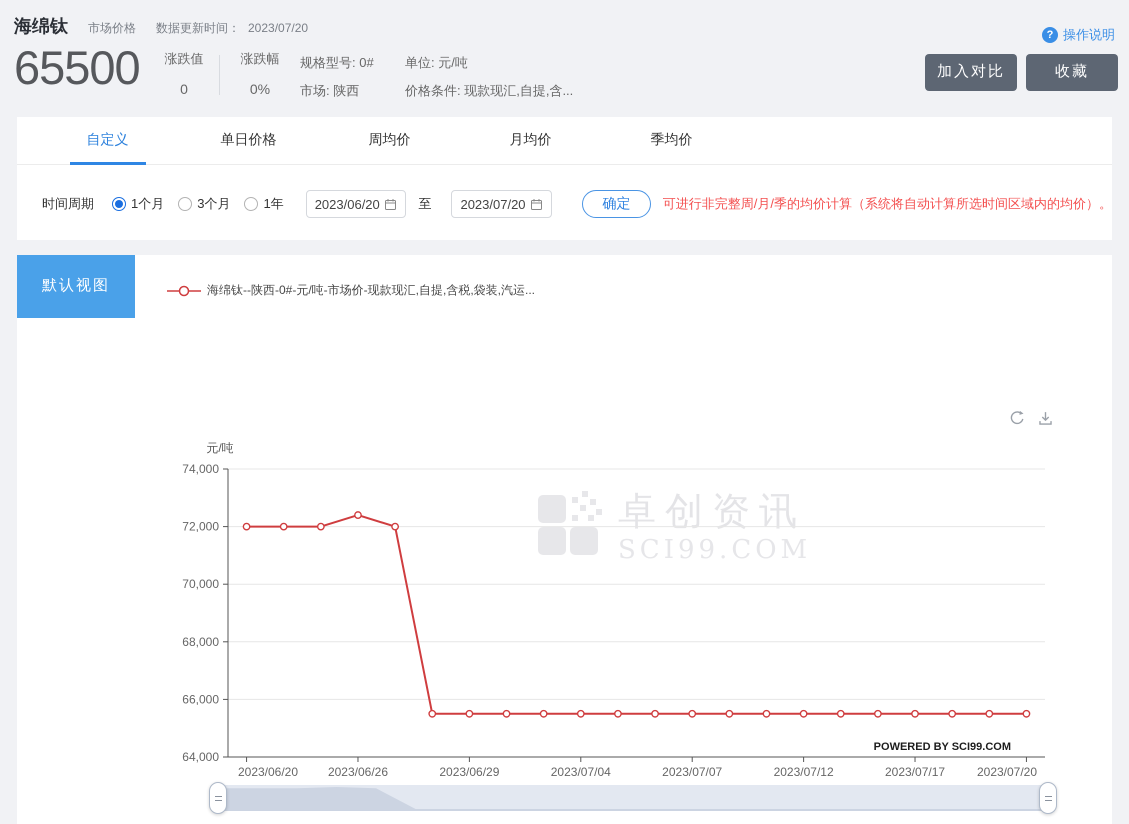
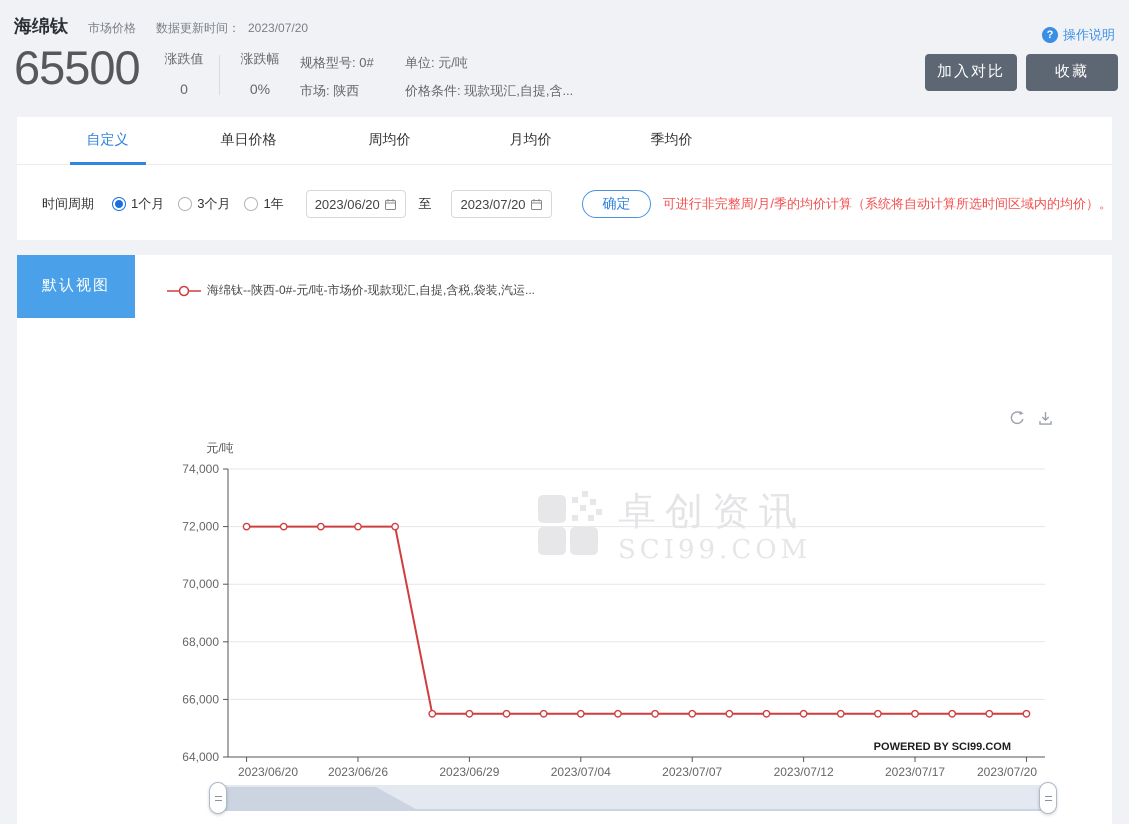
2023/06/26: 72400 -> 72000
